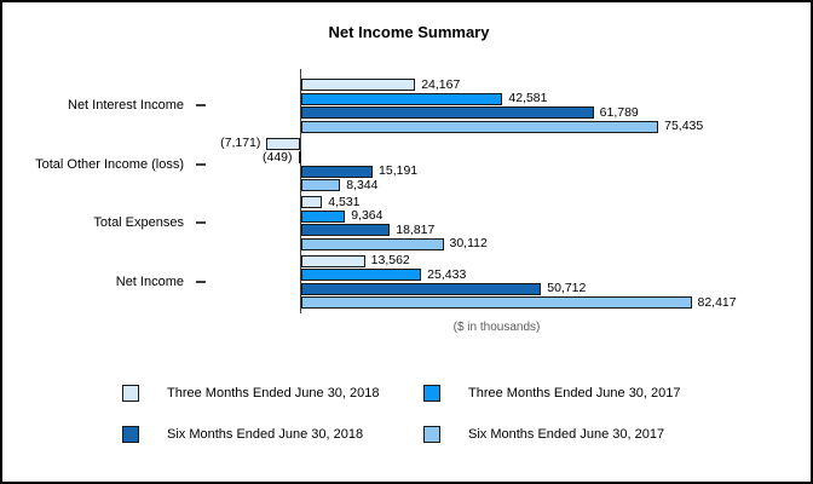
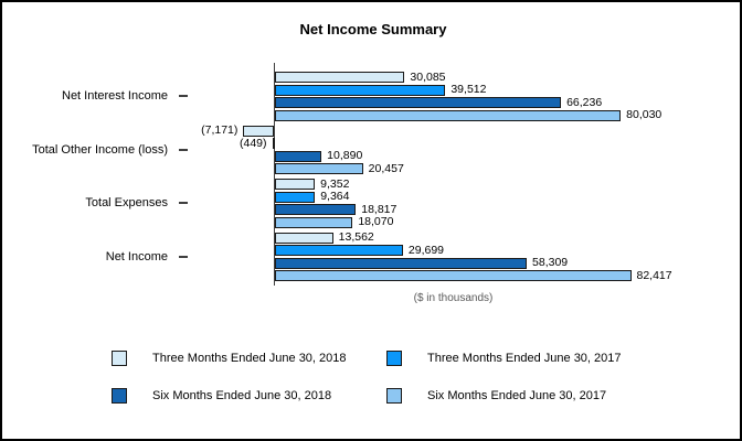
Three Months Ended June 30, 2018/Net Interest Income: 24,167 -> 30,085
Three Months Ended June 30, 2017/Net Interest Income: 42,581 -> 39,512
Six Months Ended June 30, 2018/Net Interest Income: 61,789 -> 66,236
Six Months Ended June 30, 2017/Net Interest Income: 75,435 -> 80,030
Six Months Ended June 30, 2018/Total Other Income (loss): 15,191 -> 10,890
Six Months Ended June 30, 2017/Total Other Income (loss): 8,344 -> 20,457
Three Months Ended June 30, 2018/Total Expenses: 4,531 -> 9,352
Six Months Ended June 30, 2017/Total Expenses: 30,112 -> 18,070
Three Months Ended June 30, 2017/Net Income: 25,433 -> 29,699
Six Months Ended June 30, 2018/Net Income: 50,712 -> 58,309
